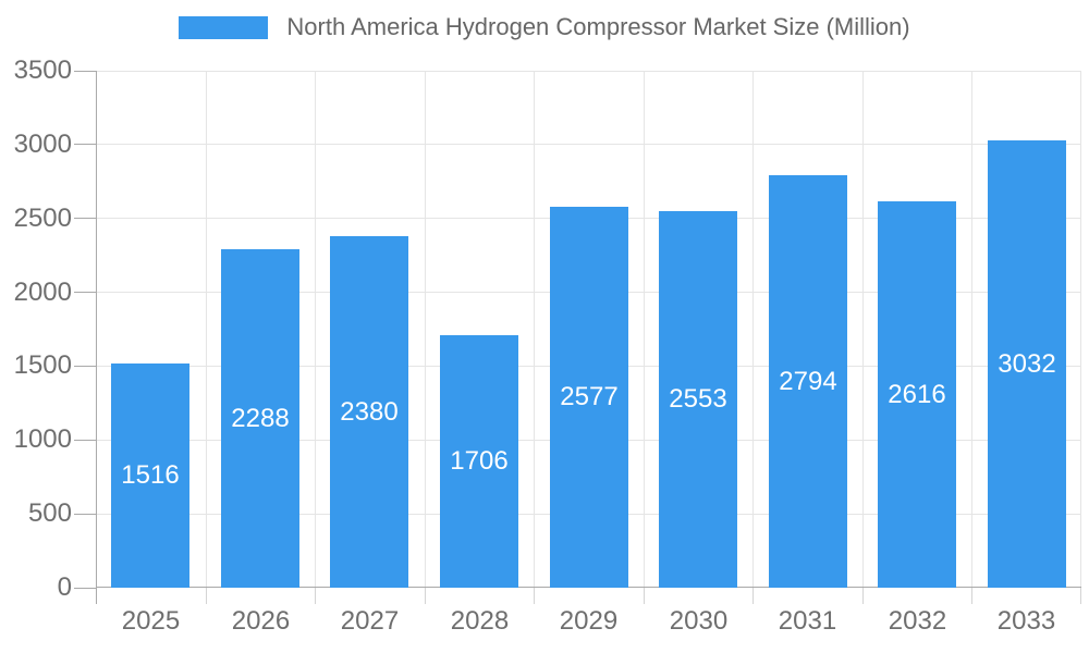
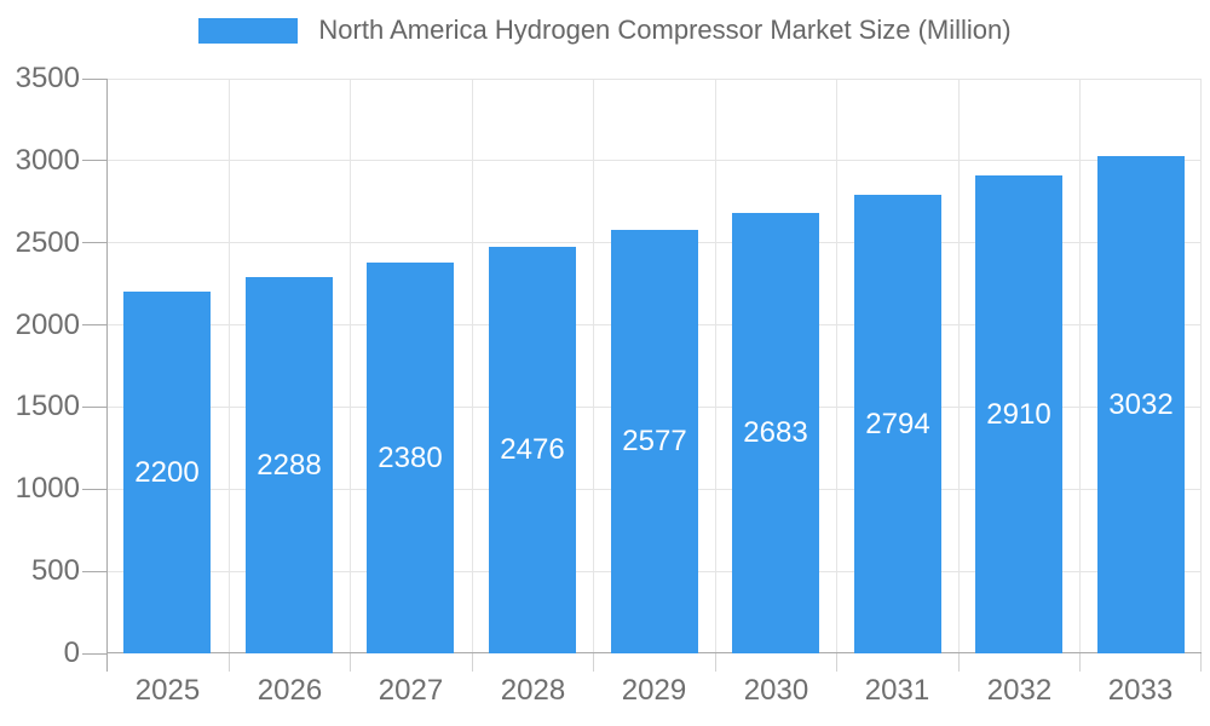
2025: 1516 -> 2200
2028: 1706 -> 2476
2030: 2553 -> 2683
2032: 2616 -> 2910
